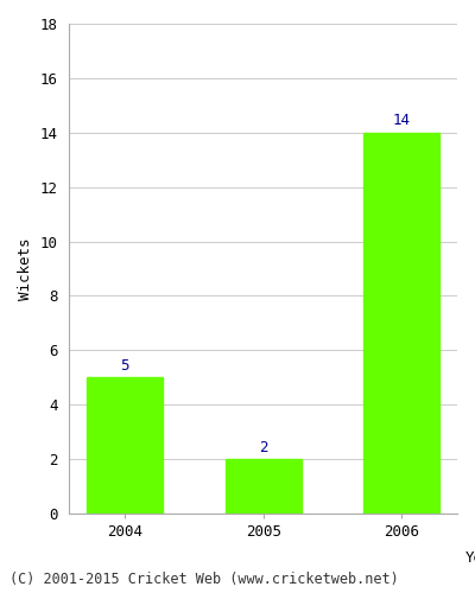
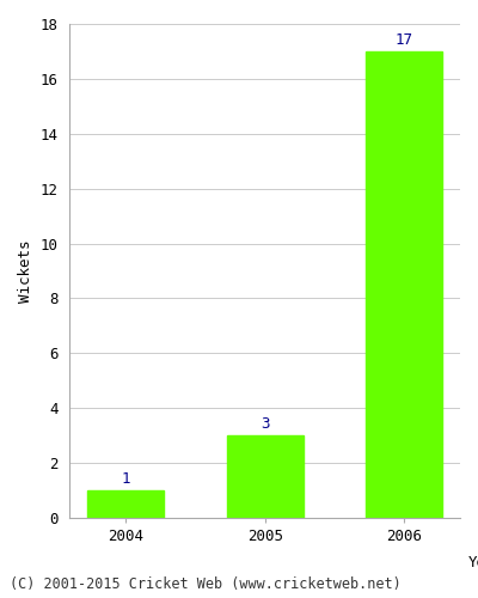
2004: 5 -> 1
2005: 2 -> 3
2006: 14 -> 17
